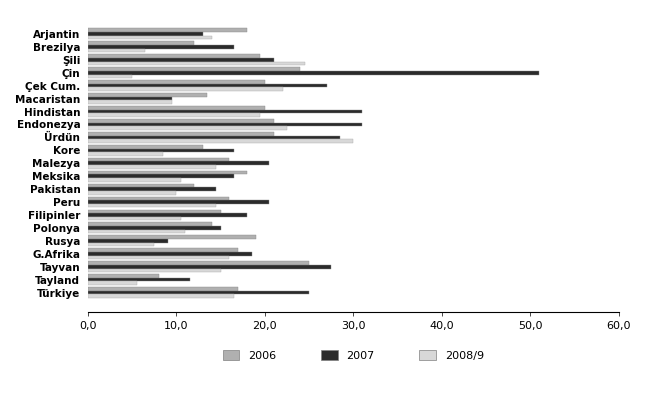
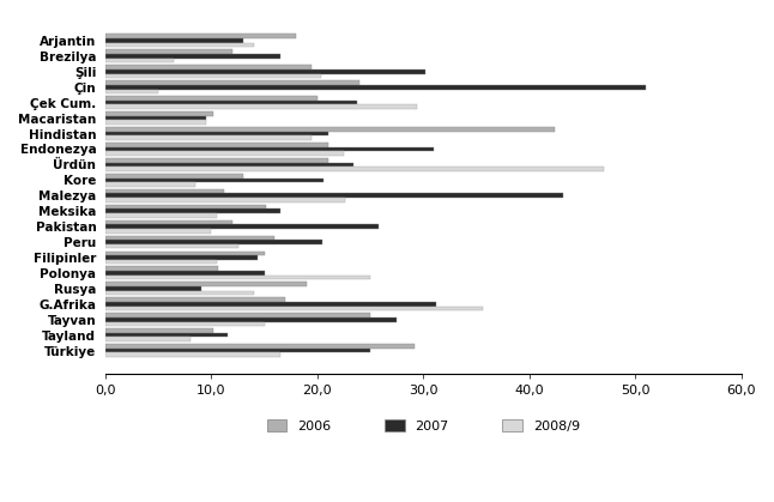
2007/Şili: 21,0 -> 30,2
2008/9/Şili: 24,5 -> 20,4
2007/Çek Cum.: 27,0 -> 23,8
2008/9/Çek Cum.: 22,0 -> 29,4
2006/Macaristan: 13,5 -> 10,2
2006/Hindistan: 20,0 -> 42,4
2007/Hindistan: 31,0 -> 21,0
2007/Ürdün: 28,5 -> 23,4
2008/9/Ürdün: 30,0 -> 47,0
2007/Kore: 16,5 -> 20,6
2006/Malezya: 16,0 -> 11,2
2007/Malezya: 20,5 -> 43,2
2008/9/Malezya: 14,5 -> 22,6
2006/Meksika: 18,0 -> 15,2
2007/Pakistan: 14,5 -> 25,8
2008/9/Peru: 14,5 -> 12,6
2007/Filipinler: 18,0 -> 14,4
2006/Polonya: 14,0 -> 10,6
2008/9/Polonya: 11,0 -> 25,0
2008/9/Rusya: 7,5 -> 14,0
2007/G.Afrika: 18,5 -> 31,2
2008/9/G.Afrika: 16,0 -> 35,6
2006/Tayland: 8,0 -> 10,2
2008/9/Tayland: 5,5 -> 8,0
2006/Türkiye: 17,0 -> 29,2
